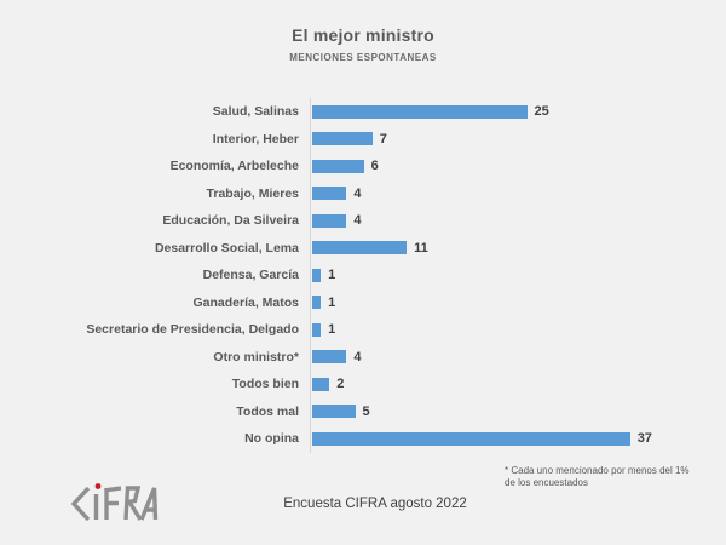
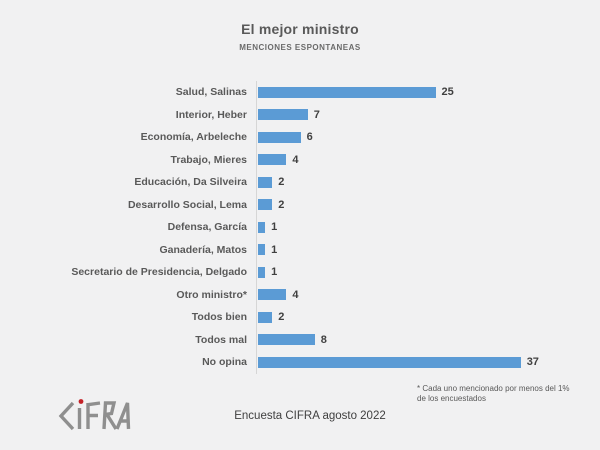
Educación, Da Silveira: 4 -> 2
Desarrollo Social, Lema: 11 -> 2
Todos mal: 5 -> 8
